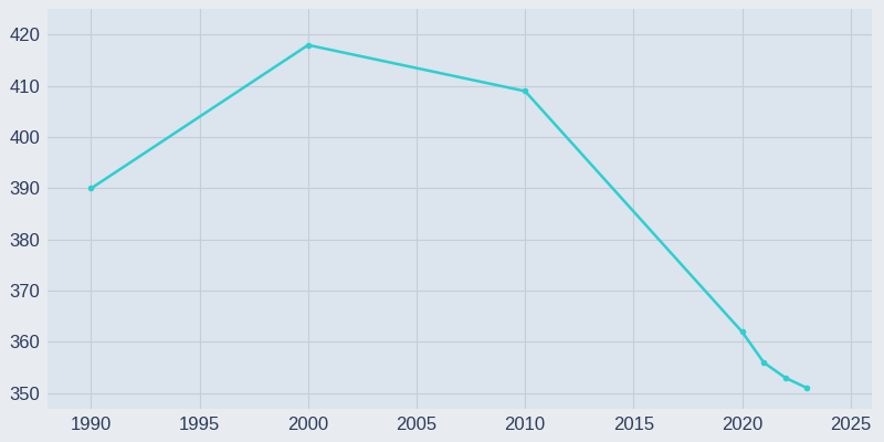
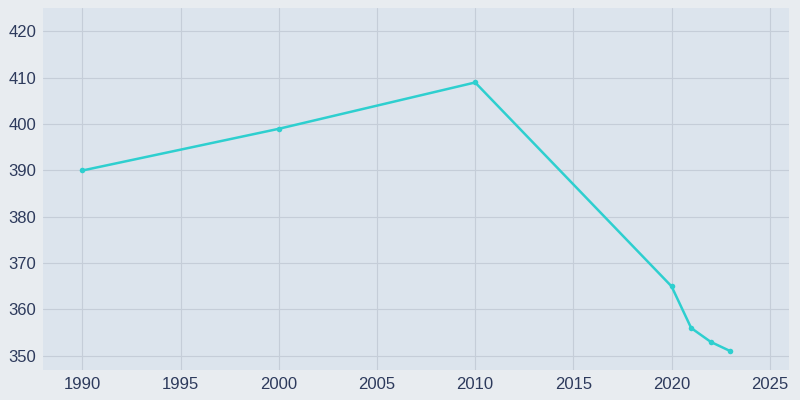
2000: 418 -> 399
2020: 362 -> 365
